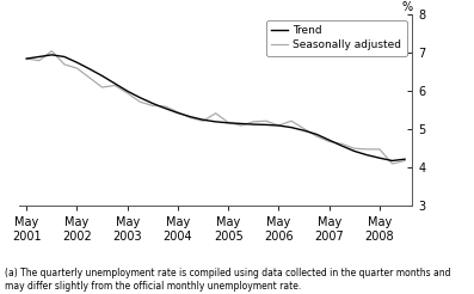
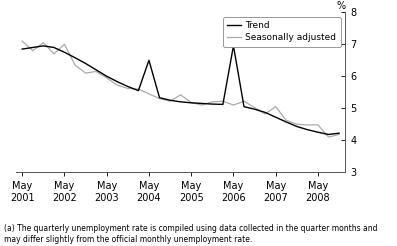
Seasonally adjusted/May 2001: 6.85 -> 7.10
Seasonally adjusted/May 2002: 6.60 -> 7.00
Trend/May 2004: 5.43 -> 6.50
Trend/May 2006: 5.10 -> 6.95
Seasonally adjusted/May 2007: 4.68 -> 5.05
